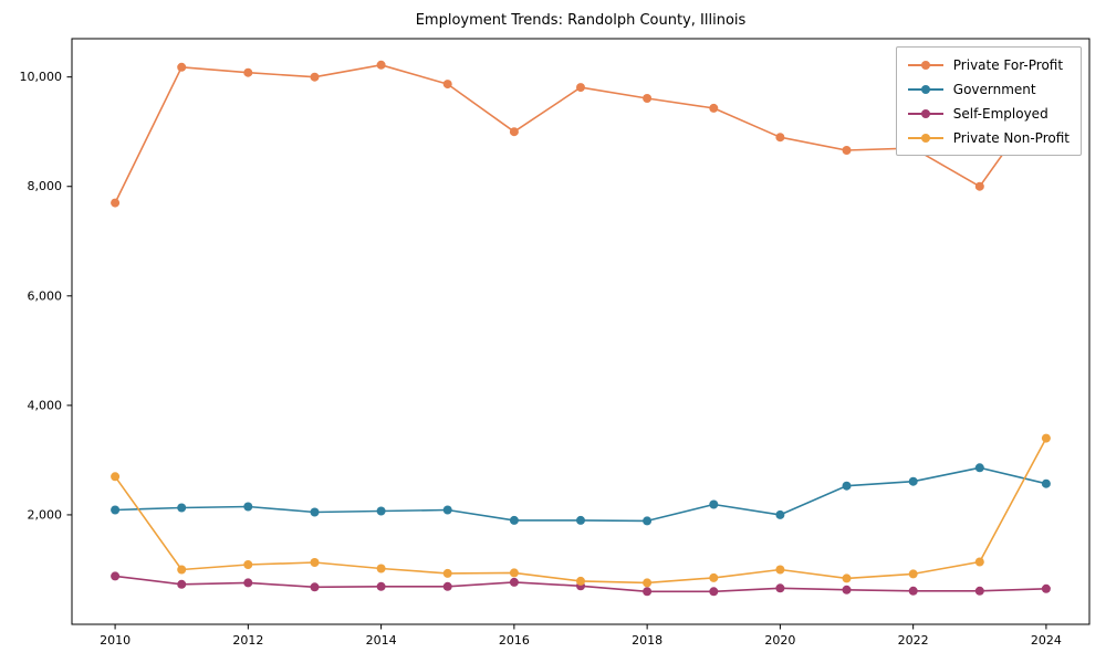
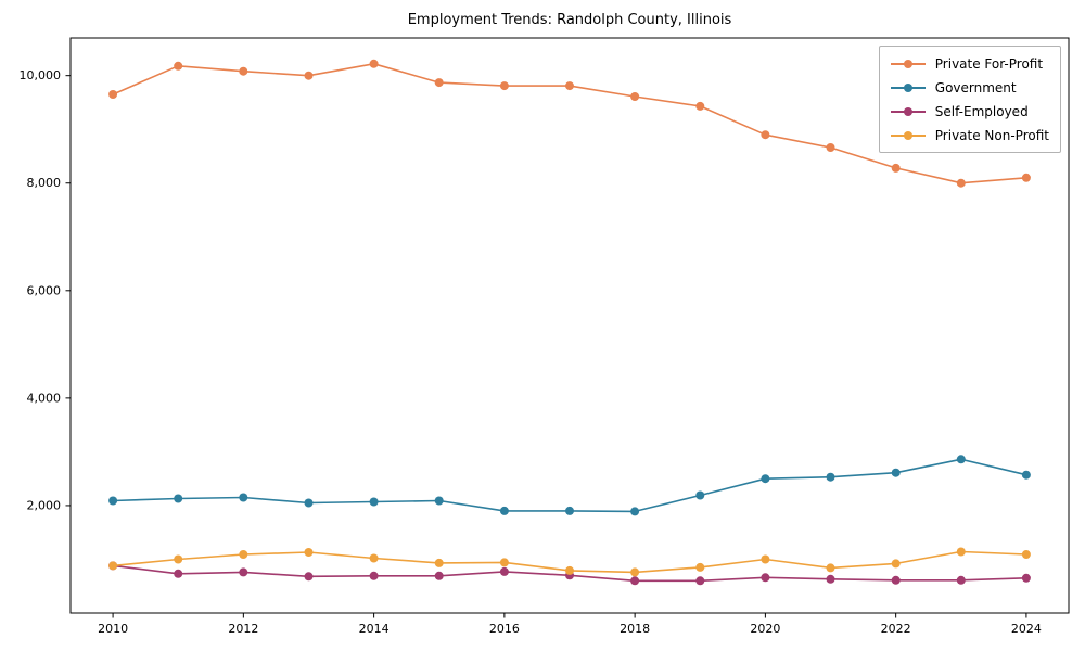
Private For-Profit/2010: 7700 -> 9600
Private Non-Profit/2010: 2700 -> 900
Private For-Profit/2016: 9000 -> 9800
Government/2020: 2000 -> 2500
Private For-Profit/2022: 8700 -> 8300
Private For-Profit/2024: 9700 -> 8100
Private Non-Profit/2024: 3400 -> 1100
